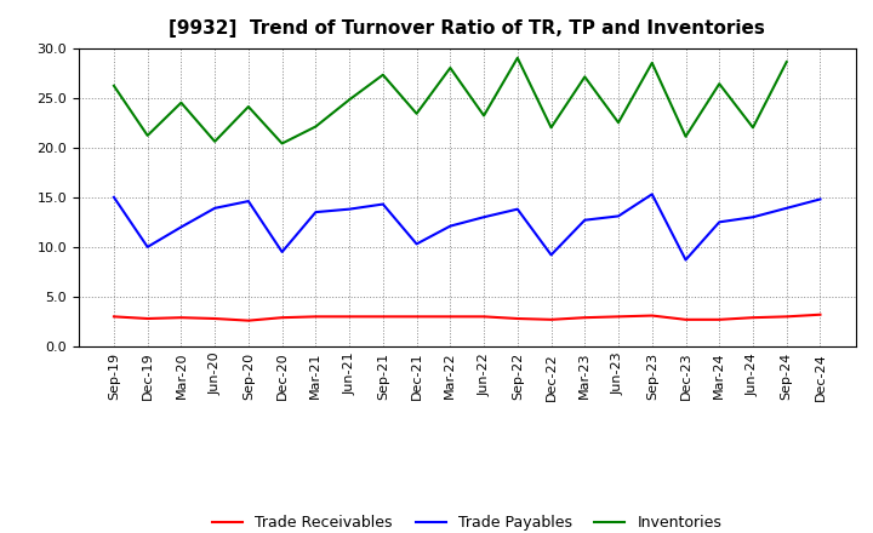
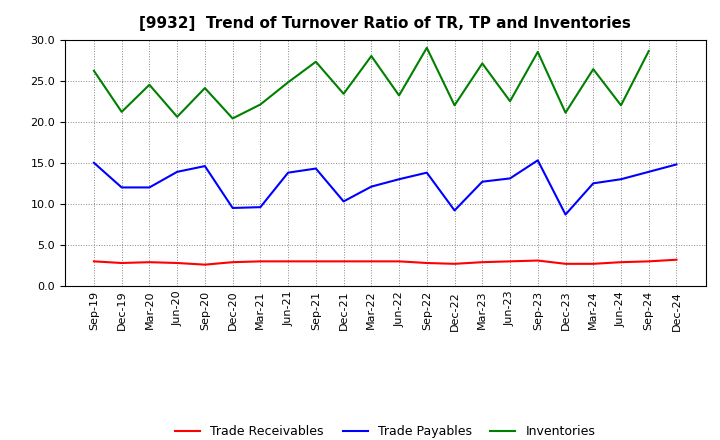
Trade Payables/Dec-19: 10.0 -> 12.0
Trade Payables/Mar-21: 13.5 -> 9.6
